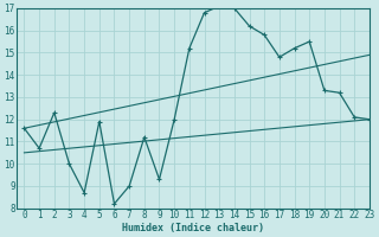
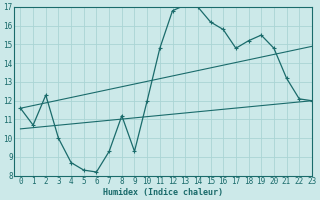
5: 11.9 -> 8.3
7: 9.0 -> 9.3
11: 15.2 -> 14.8
20: 13.3 -> 14.8
